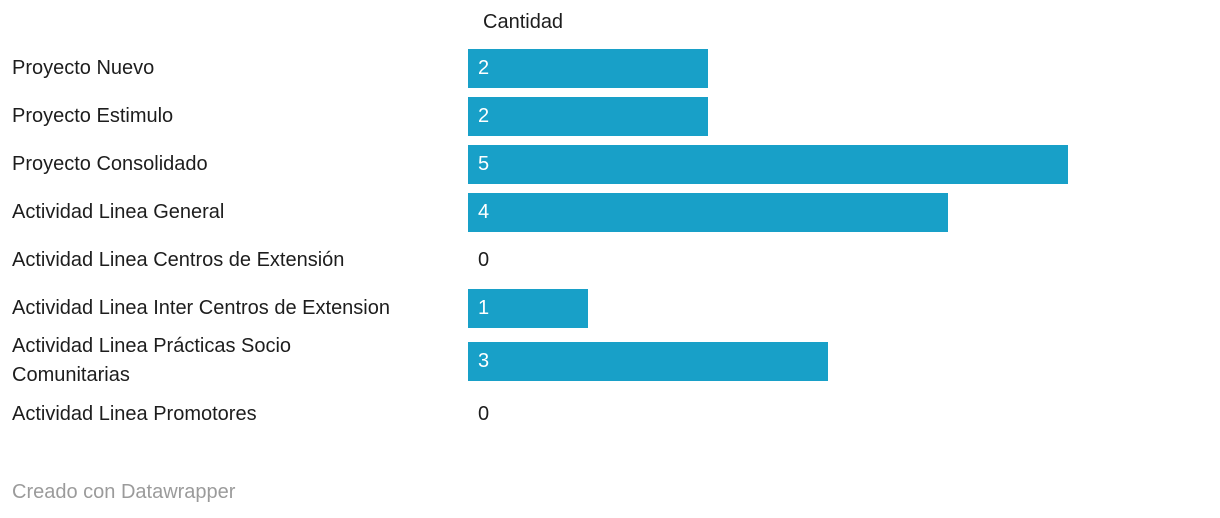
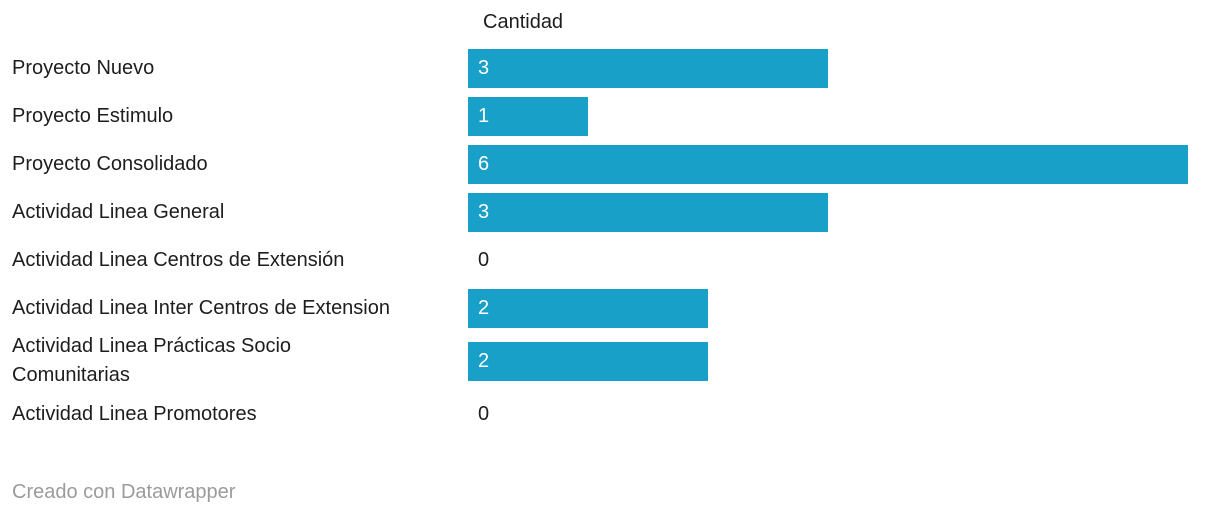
Proyecto Nuevo: 2 -> 3
Proyecto Estimulo: 2 -> 1
Proyecto Consolidado: 5 -> 6
Actividad Linea General: 4 -> 3
Actividad Linea Inter Centros de Extension: 1 -> 2
Actividad Linea Prácticas Socio Comunitarias: 3 -> 2
